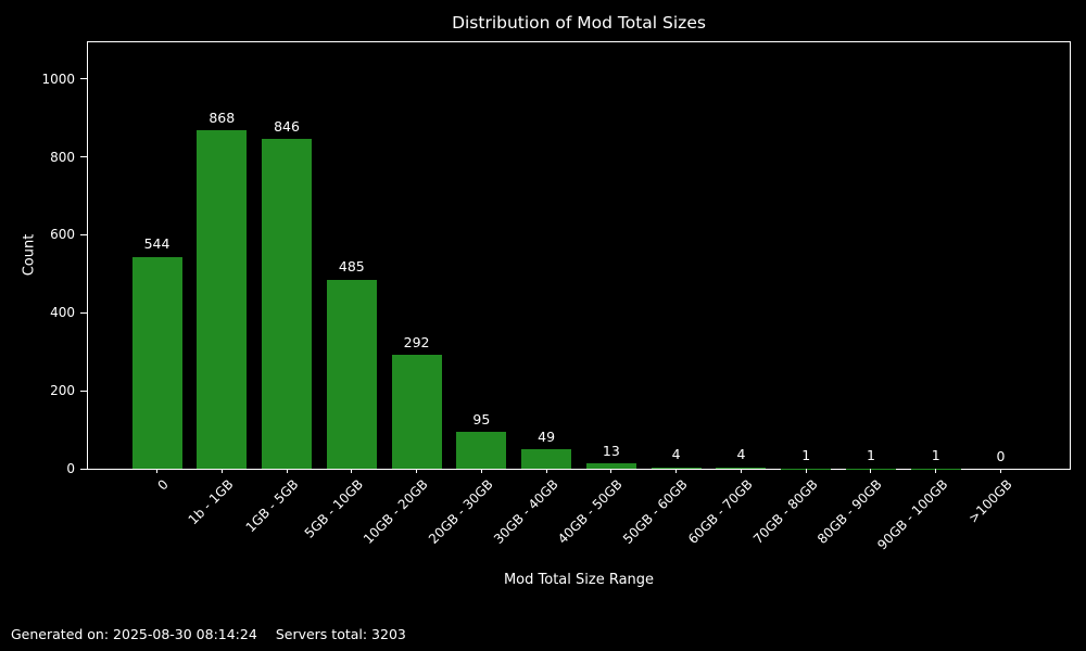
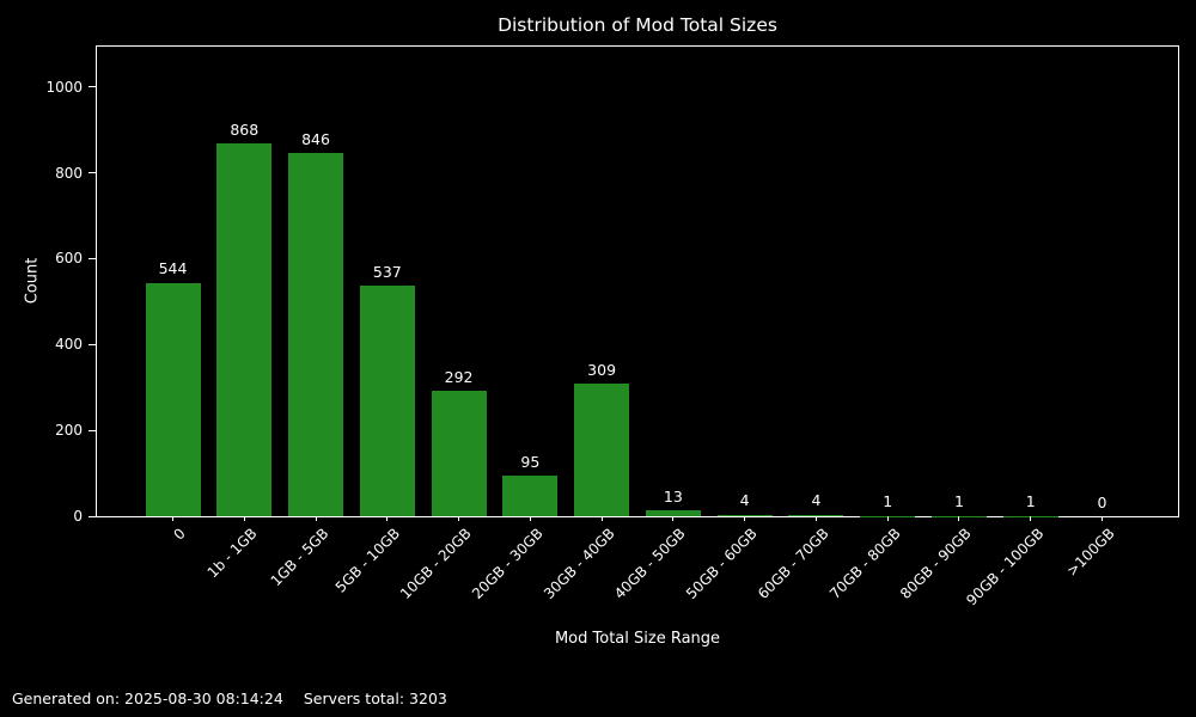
5GB - 10GB: 485 -> 537
30GB - 40GB: 49 -> 309
